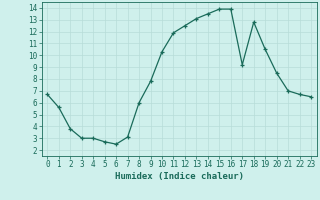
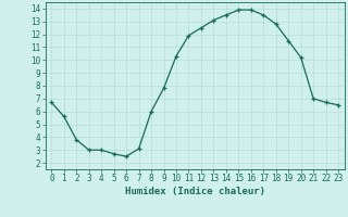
17: 9.2 -> 13.5
19: 10.5 -> 11.5
20: 8.5 -> 10.2
